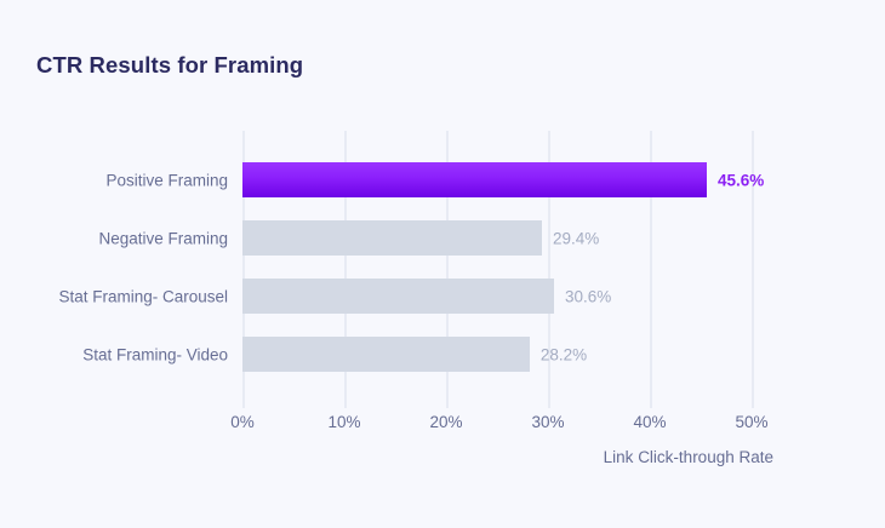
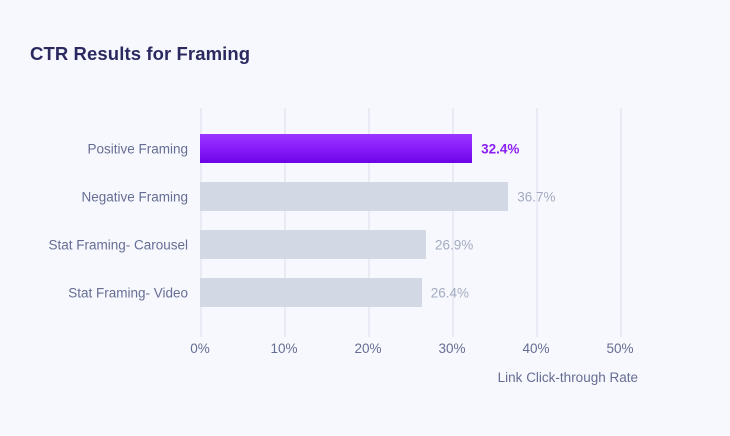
Positive Framing: 45.6% -> 32.4%
Negative Framing: 29.4% -> 36.7%
Stat Framing- Carousel: 30.6% -> 26.9%
Stat Framing- Video: 28.2% -> 26.4%
